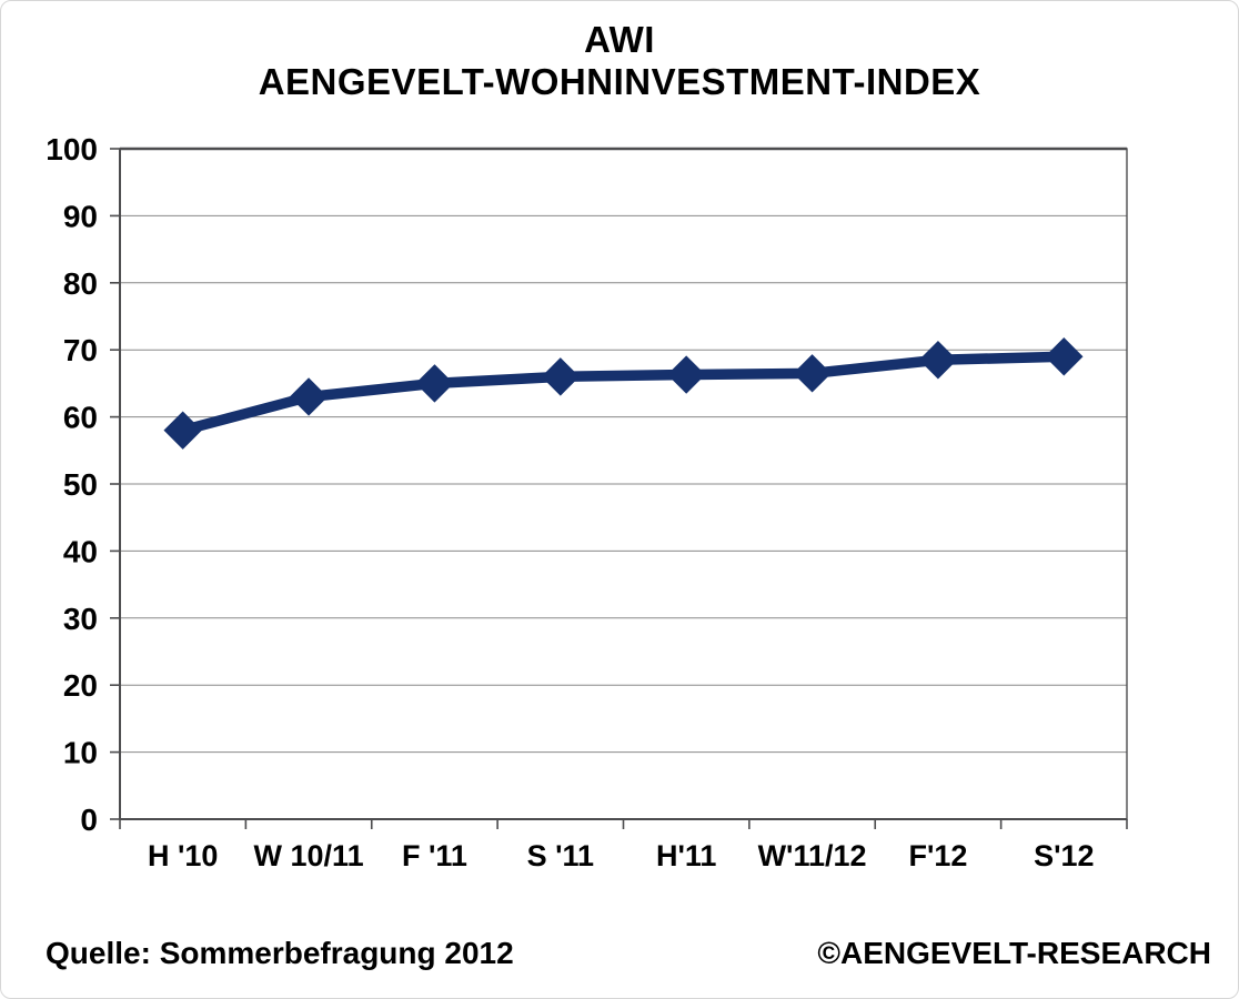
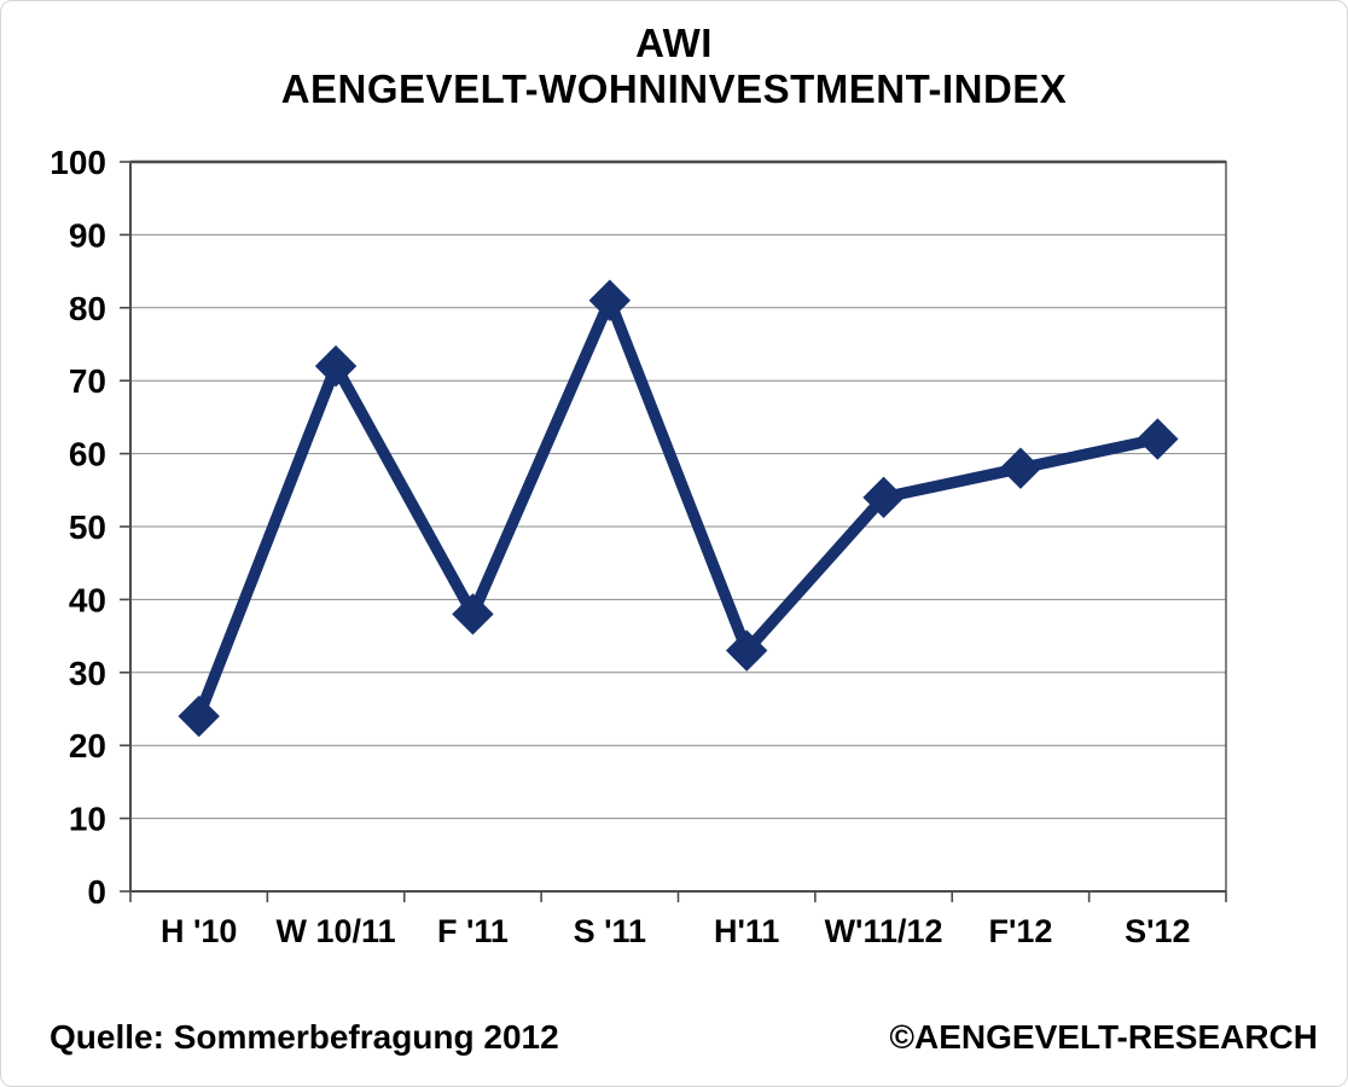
H '10: 58 -> 24
W 10/11: 63 -> 72
F '11: 65 -> 38
S '11: 66 -> 81
H'11: 66 -> 33
W'11/12: 66 -> 54
F'12: 68 -> 58
S'12: 69 -> 62
